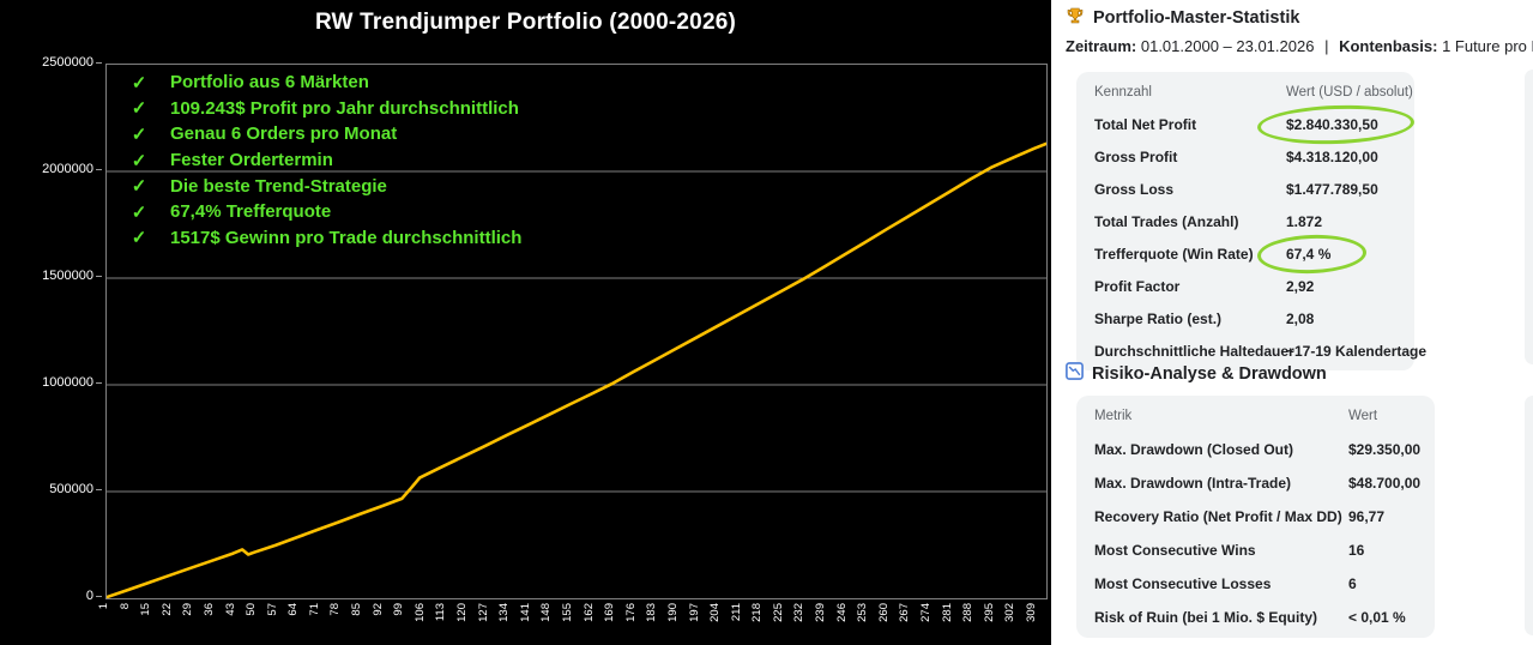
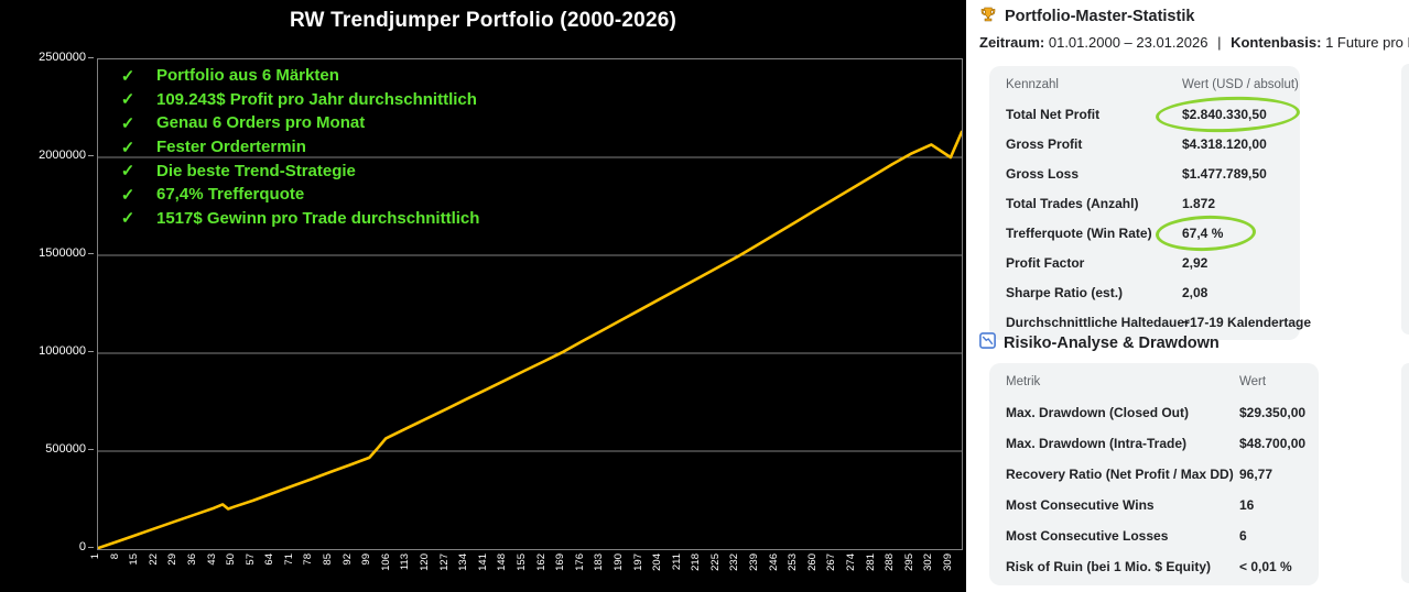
309: 2110000 -> 2000000
